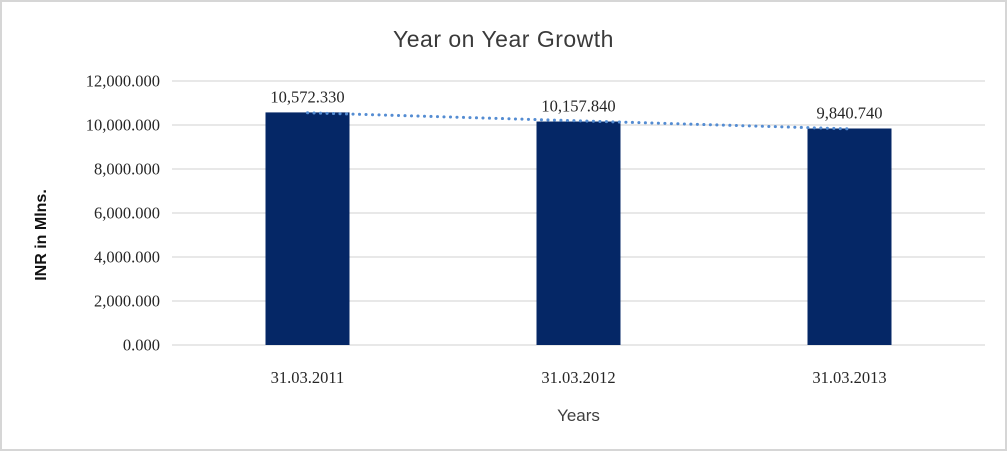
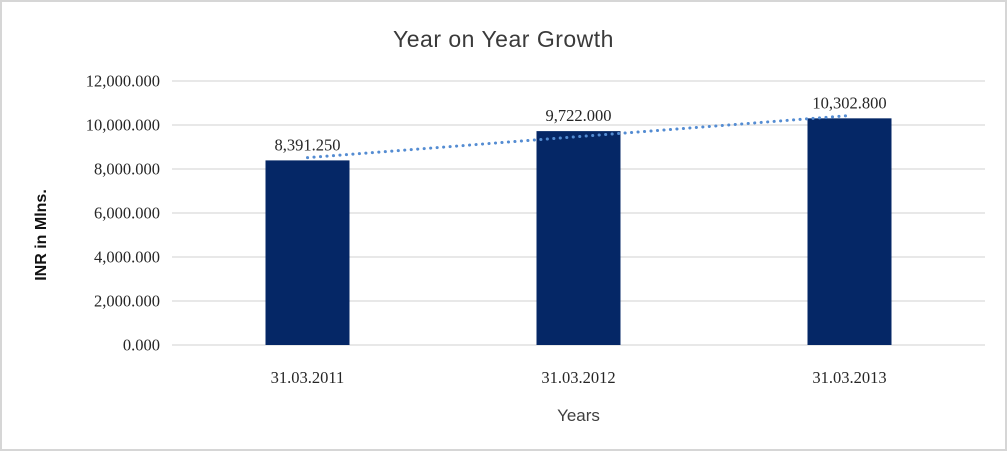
31.03.2011: 10,572.330 -> 8,391.250
31.03.2012: 10,157.840 -> 9,722.000
31.03.2013: 9,840.740 -> 10,302.800
